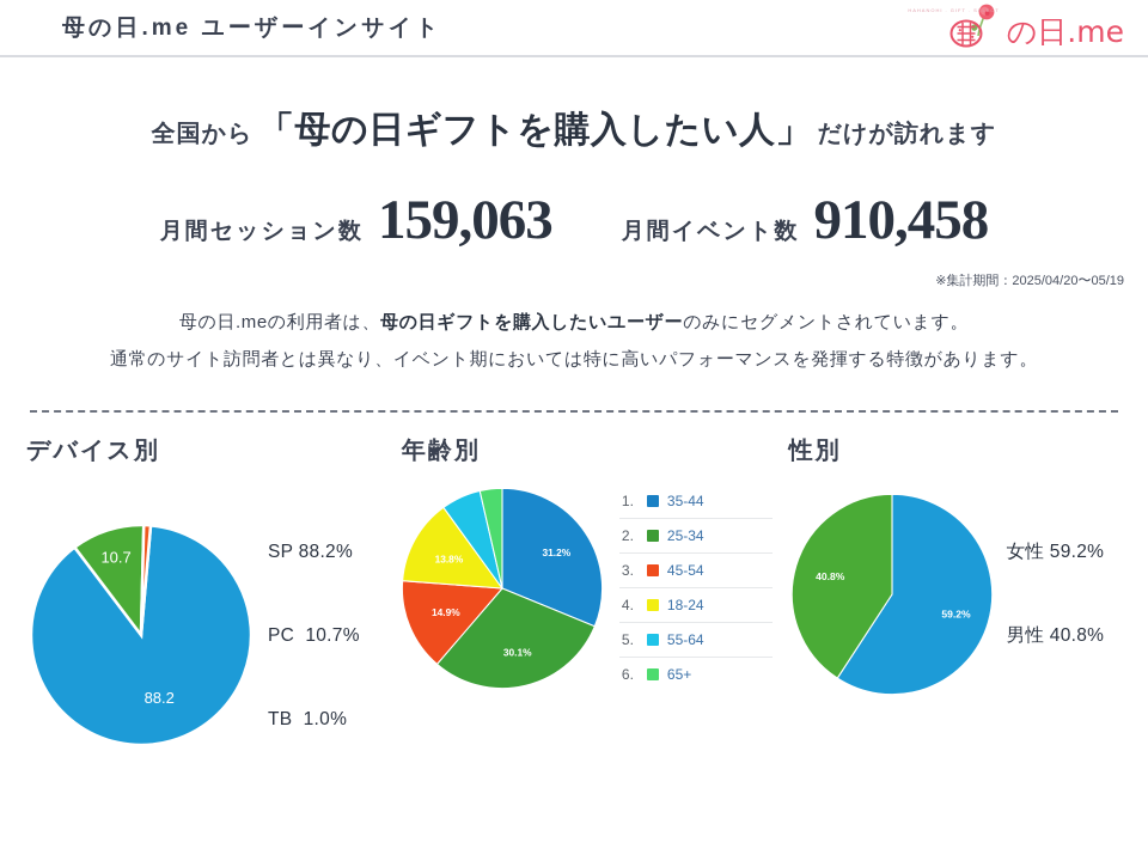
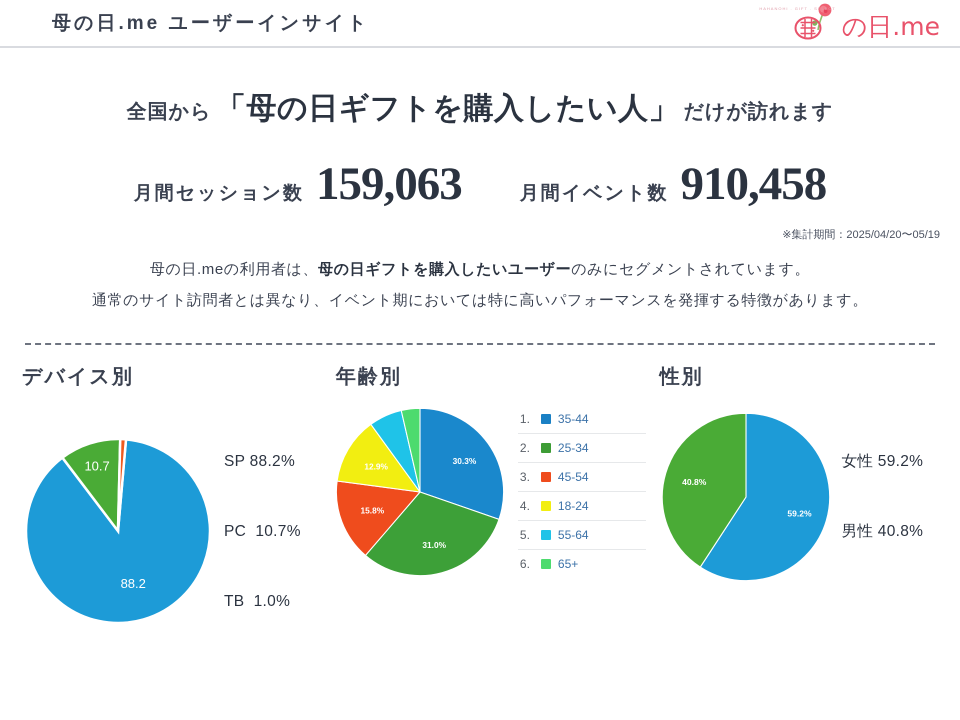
年齢別/35-44: 31.2% -> 30.3%
年齢別/25-34: 30.1% -> 31.0%
年齢別/45-54: 14.9% -> 15.8%
年齢別/18-24: 13.8% -> 12.9%
